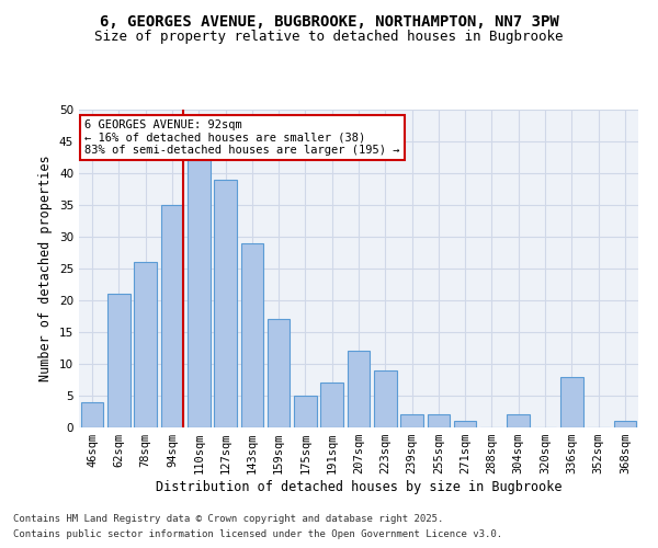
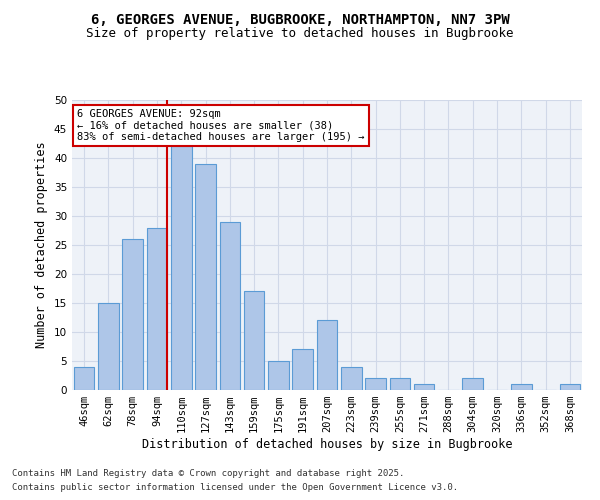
62sqm: 21 -> 15
94sqm: 35 -> 28
223sqm: 9 -> 4
336sqm: 8 -> 1
